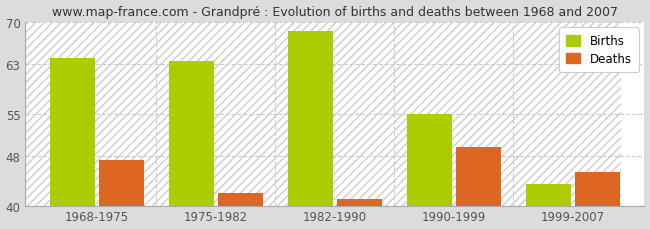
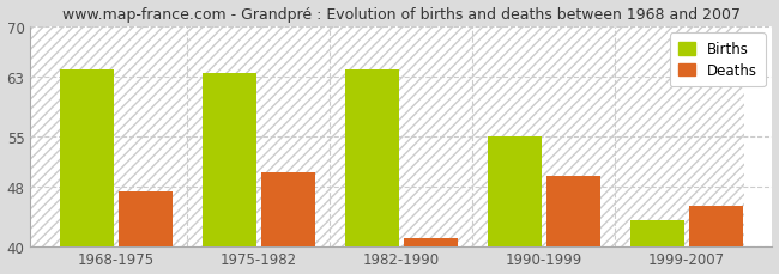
Deaths/1975-1982: 42.0 -> 50.0
Births/1982-1990: 68.5 -> 64.0
